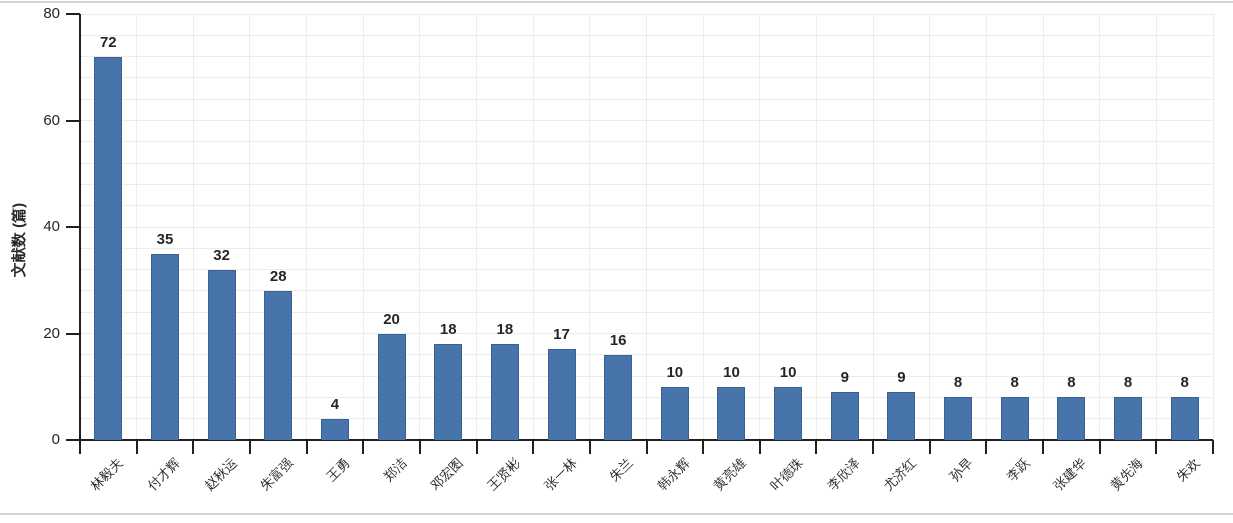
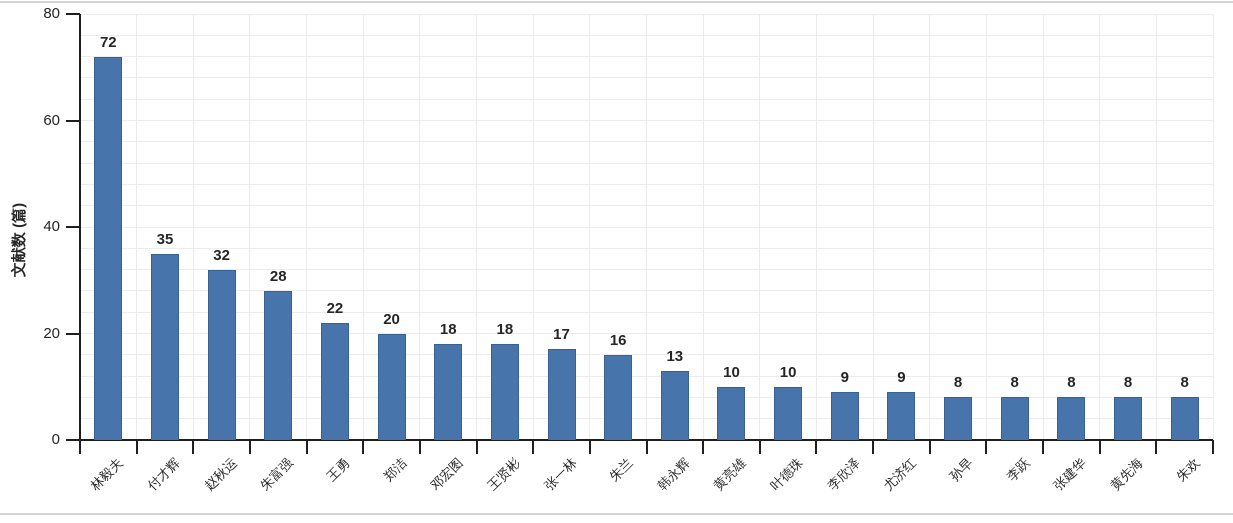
王勇: 4 -> 22
韩永辉: 10 -> 13
